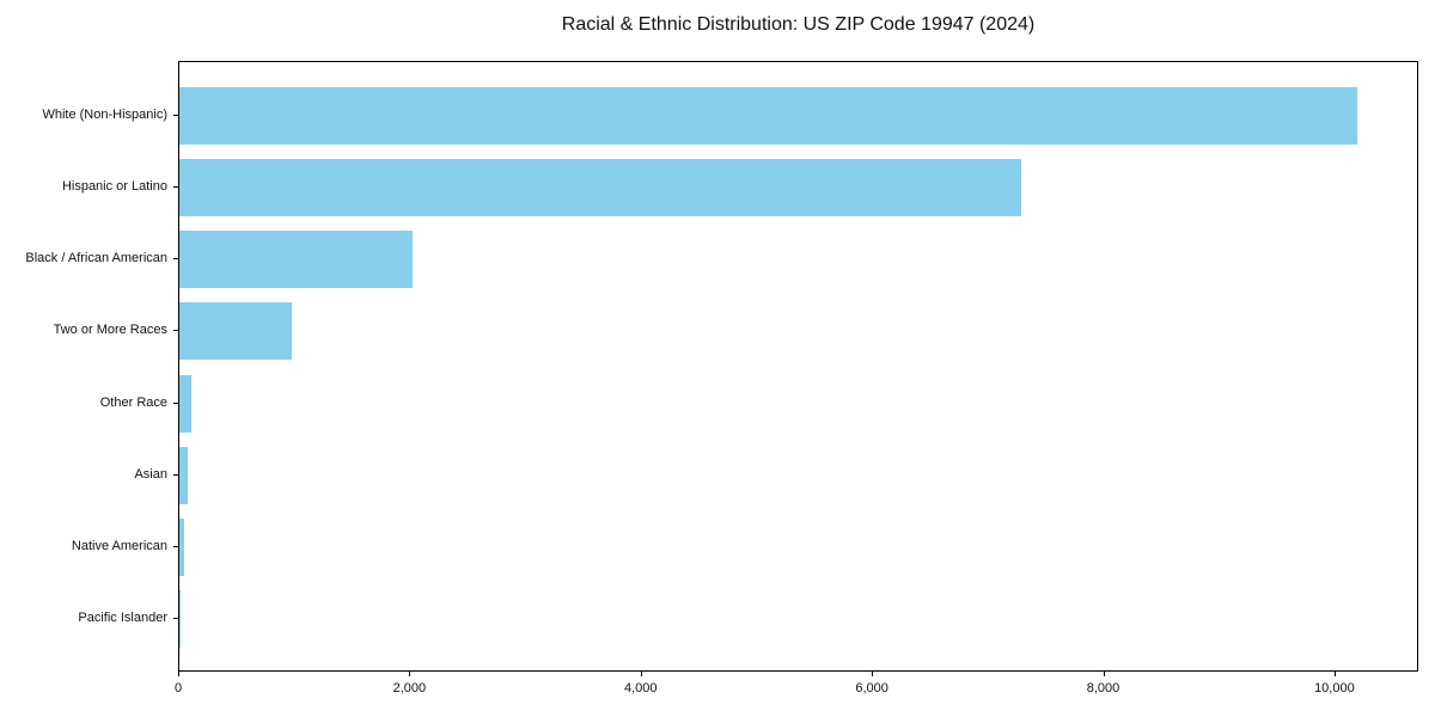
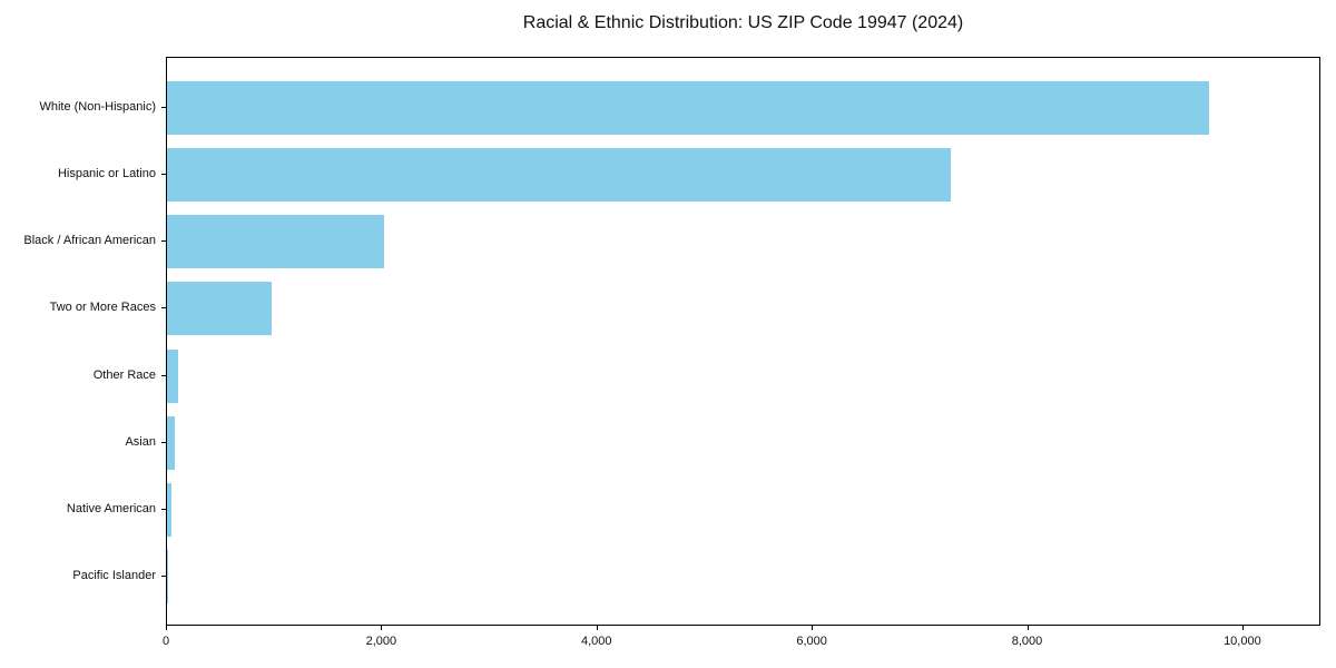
White (Non-Hispanic): 10200 -> 9700
